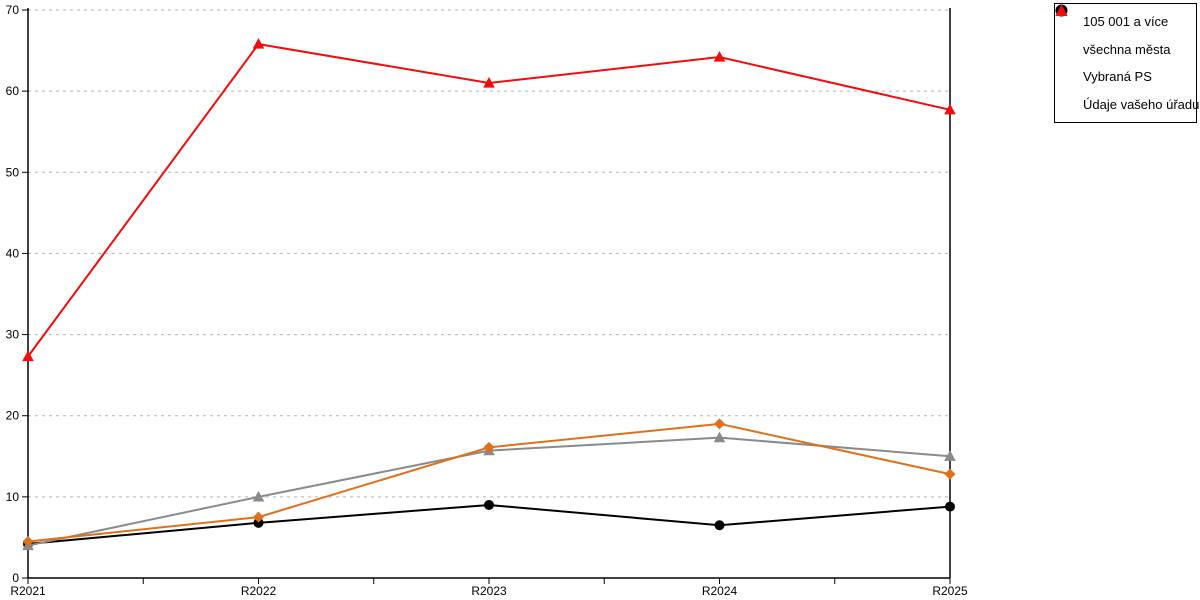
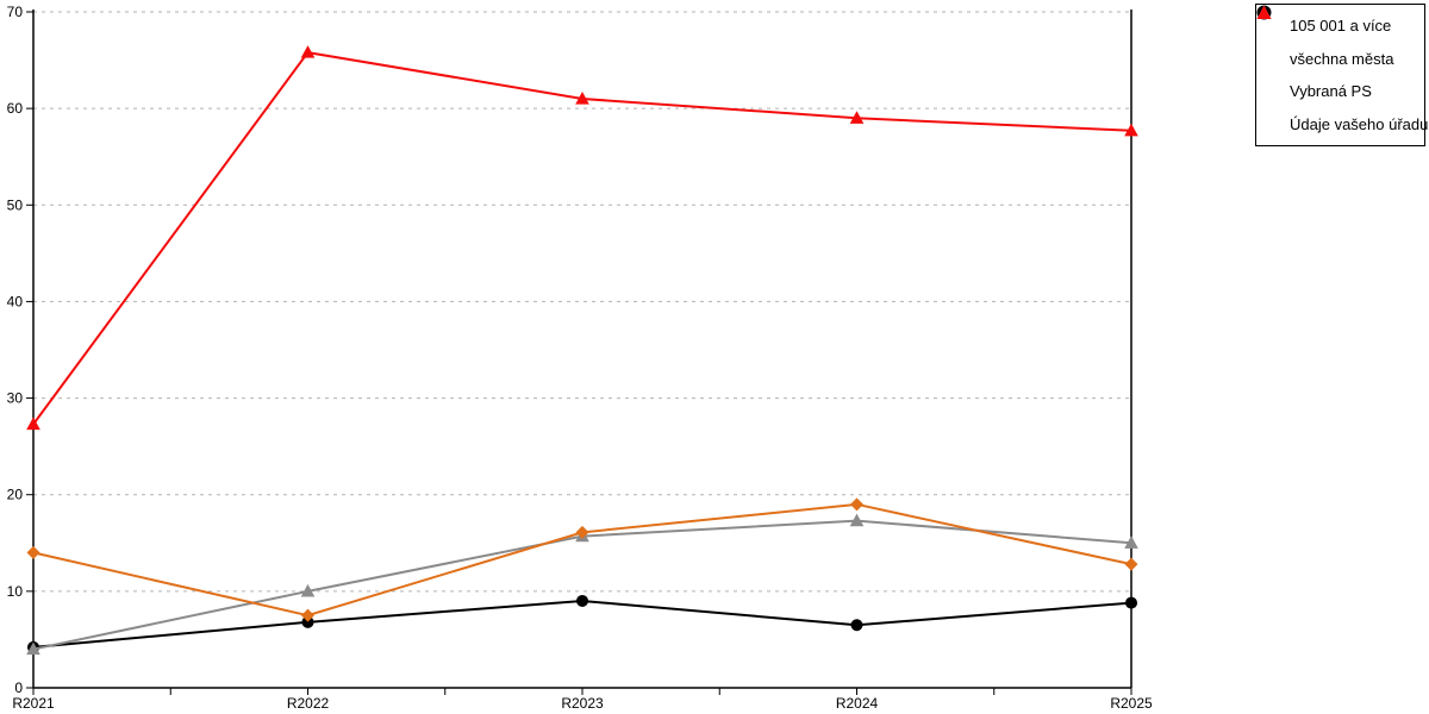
105 001 a více/R2021: 4 -> 14
Údaje vašeho úřadu/R2024: 64 -> 59
